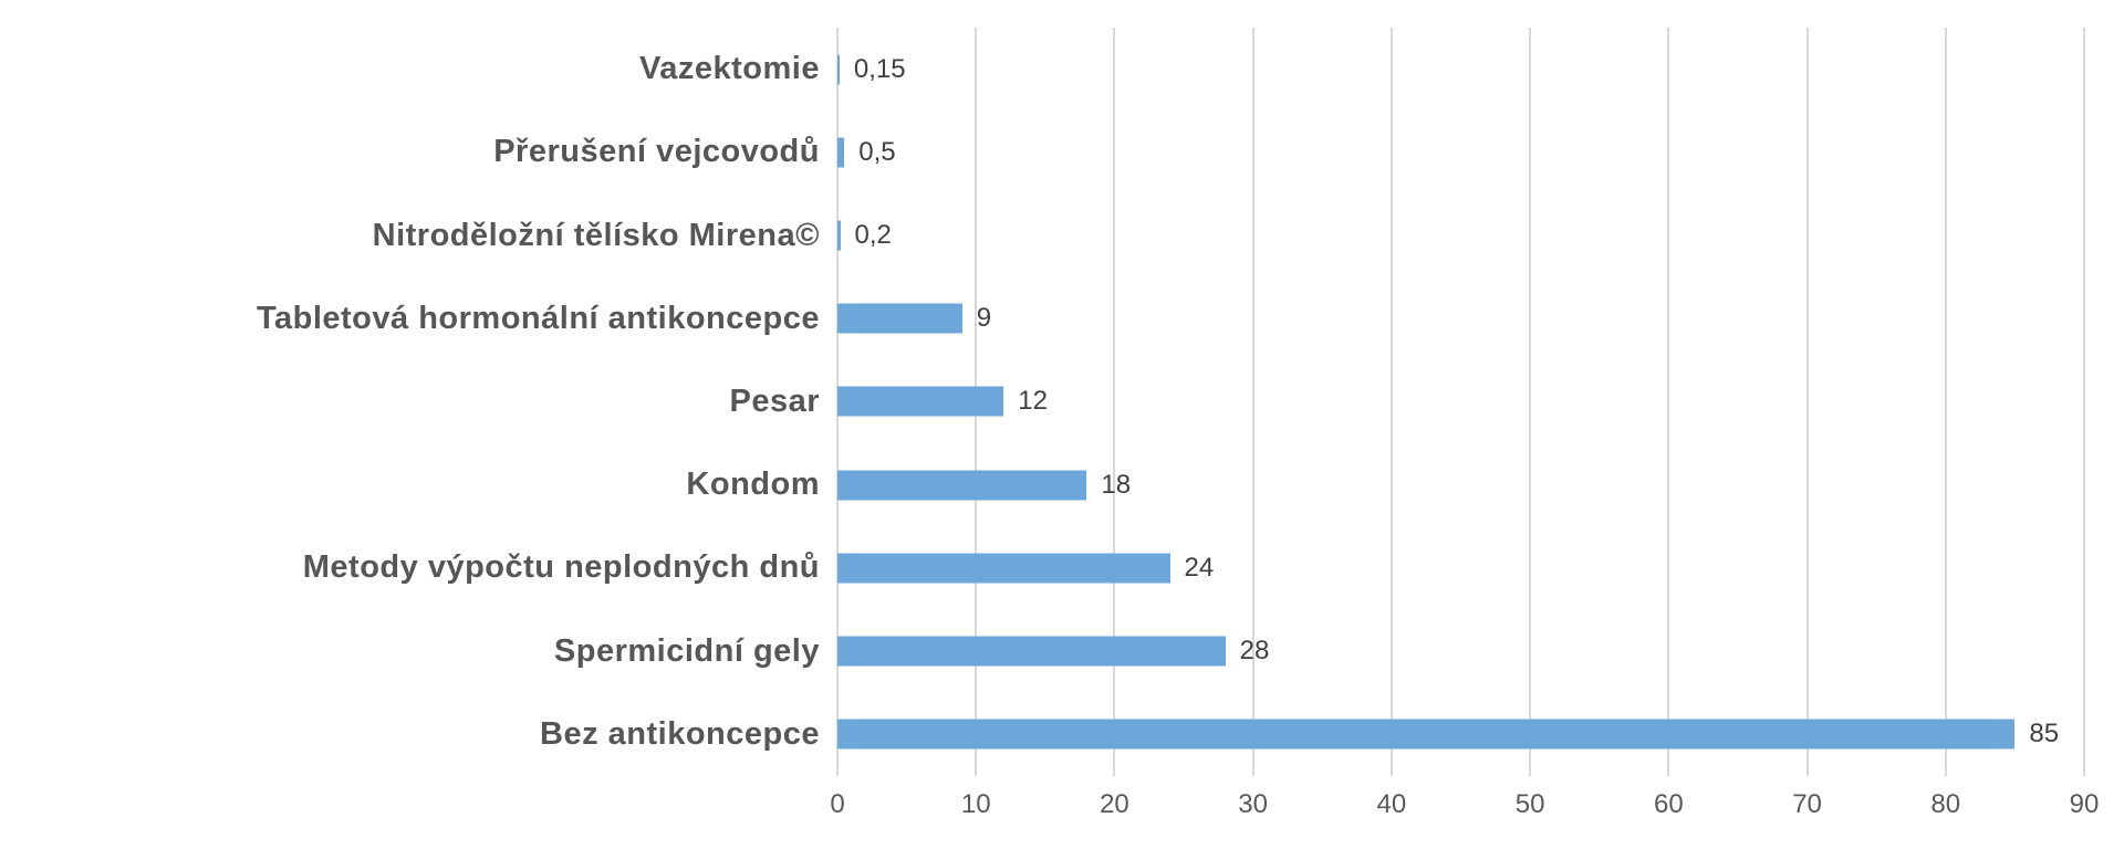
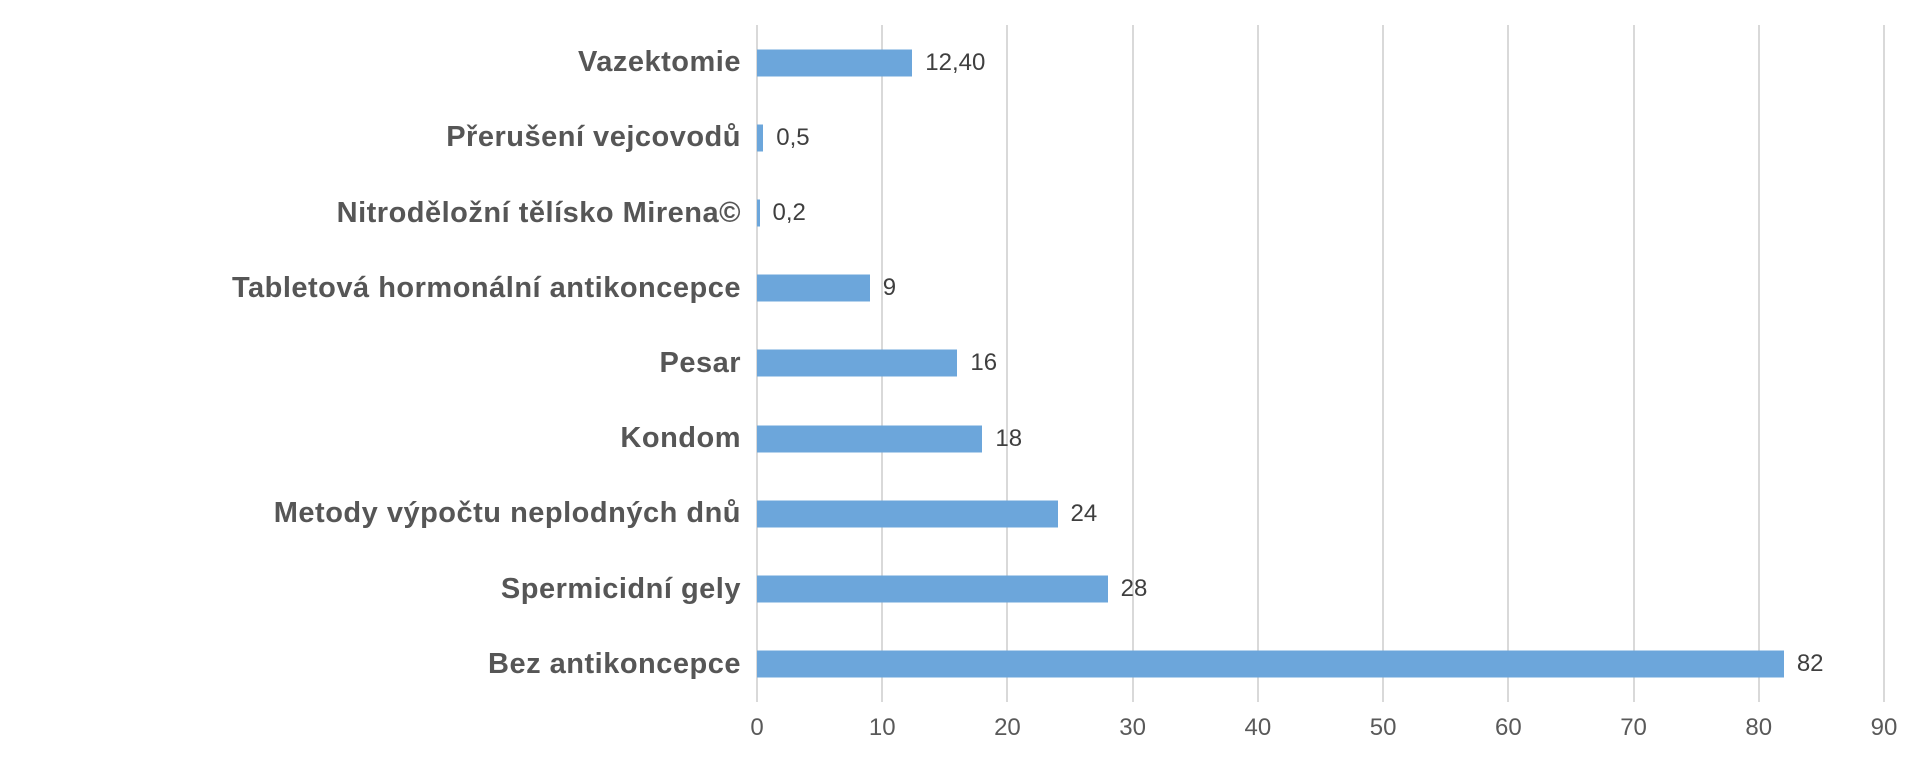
Vazektomie: 0,15 -> 12,40
Pesar: 12 -> 16
Bez antikoncepce: 85 -> 82
